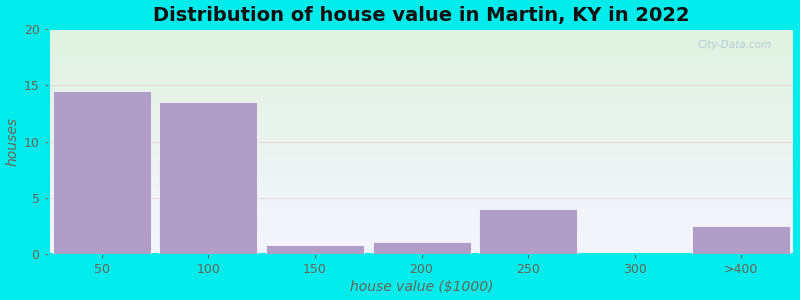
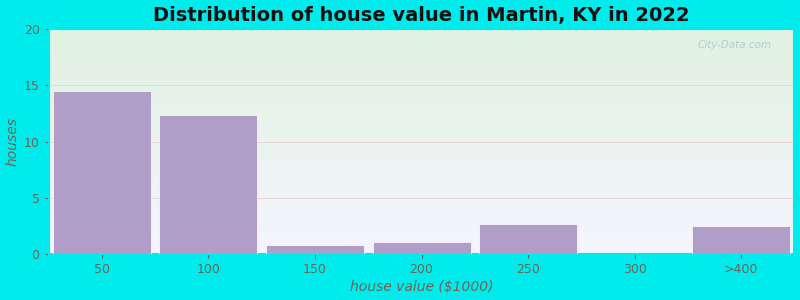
100: 13.5 -> 12.4
250: 4.0 -> 2.7
